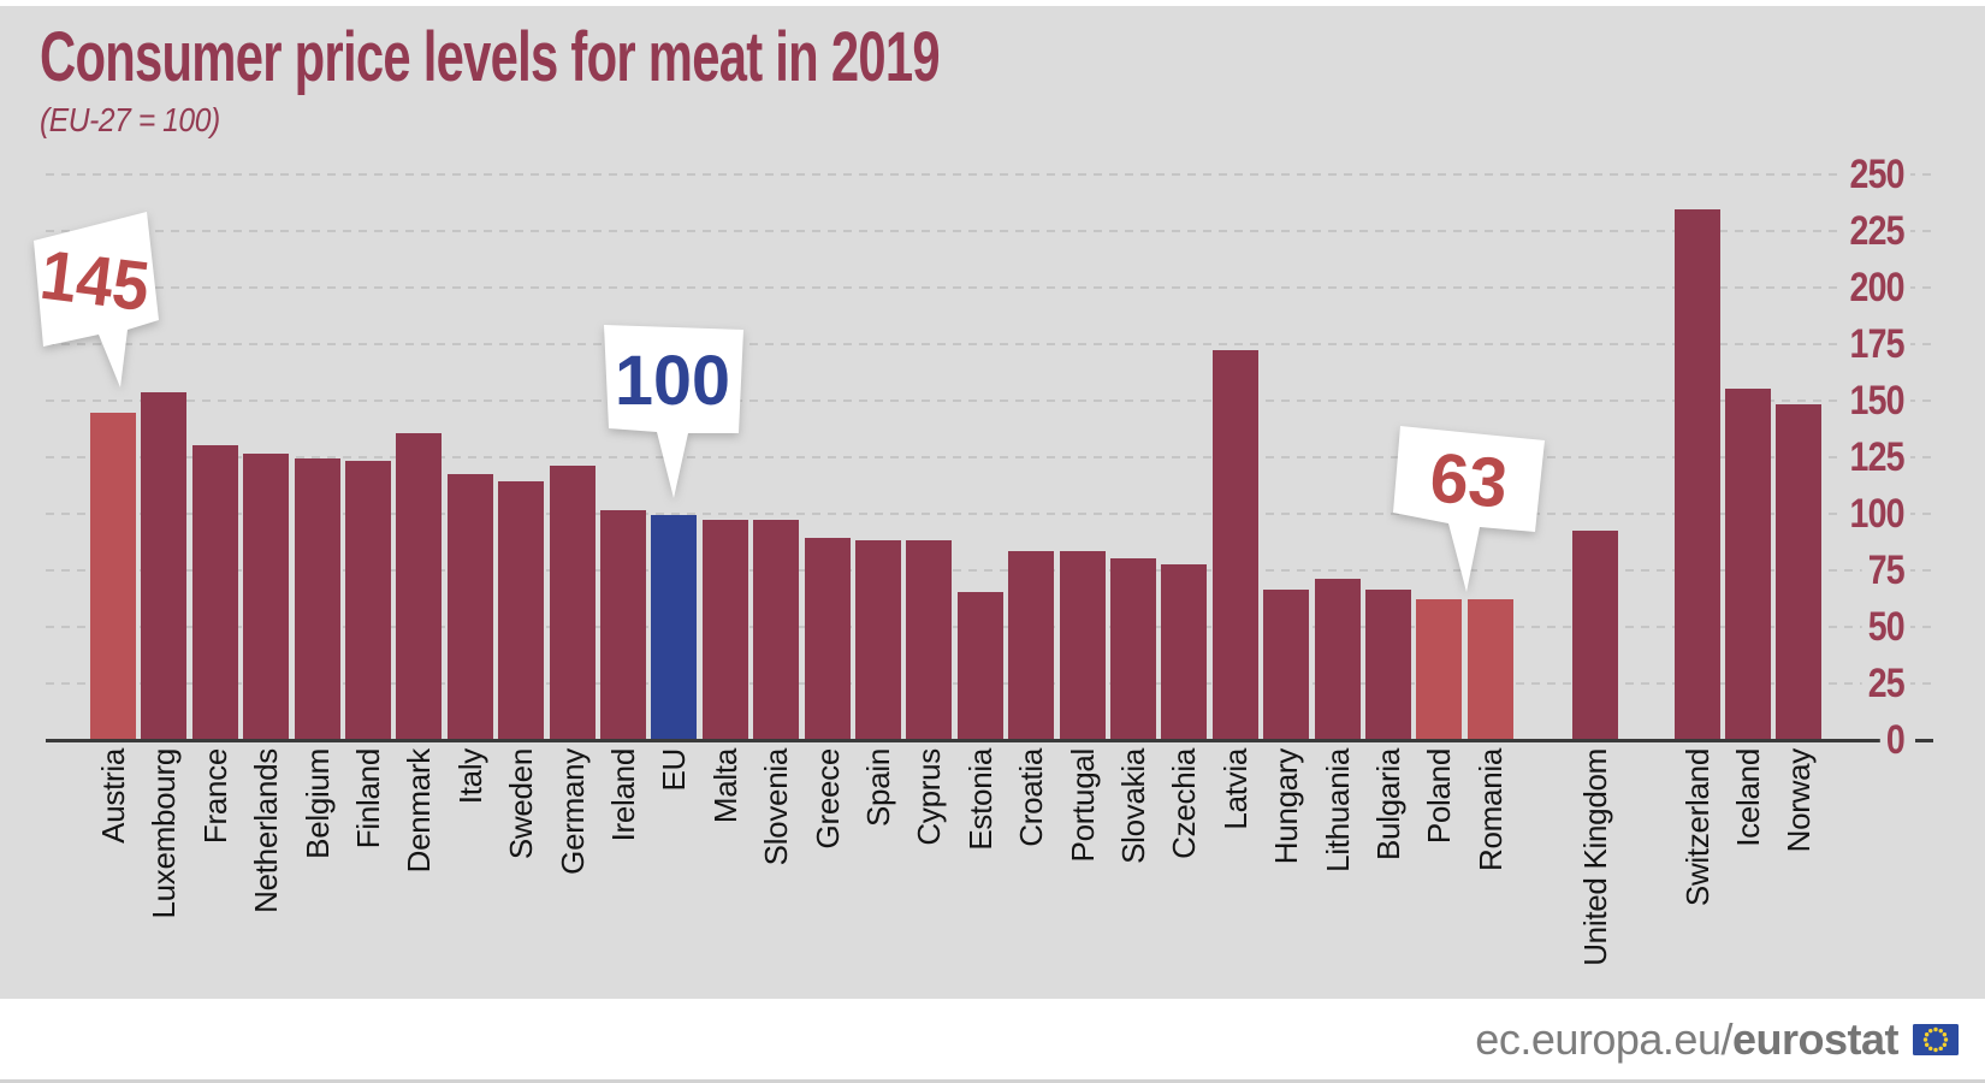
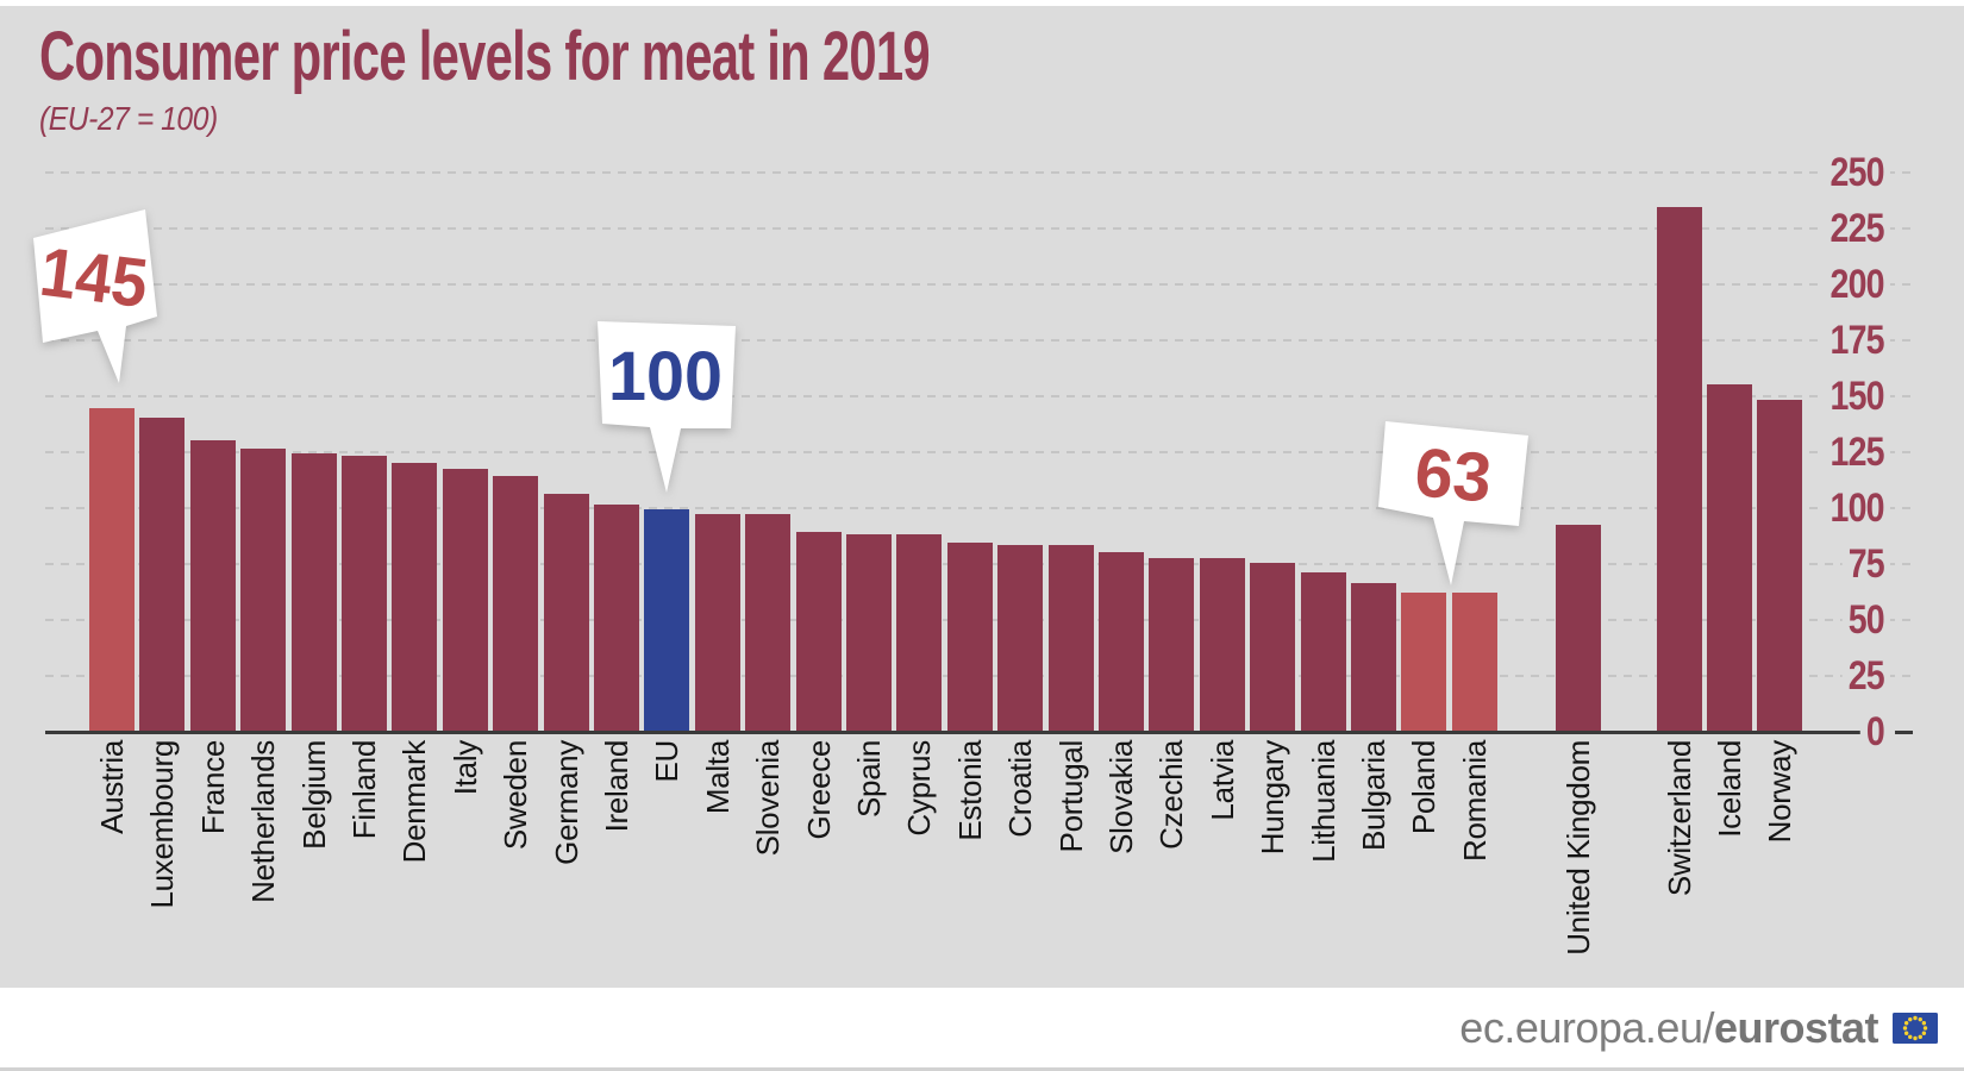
Luxembourg: 154 -> 141
Denmark: 136 -> 121
Germany: 122 -> 107
Estonia: 66 -> 85
Latvia: 173 -> 78
Hungary: 67 -> 76
